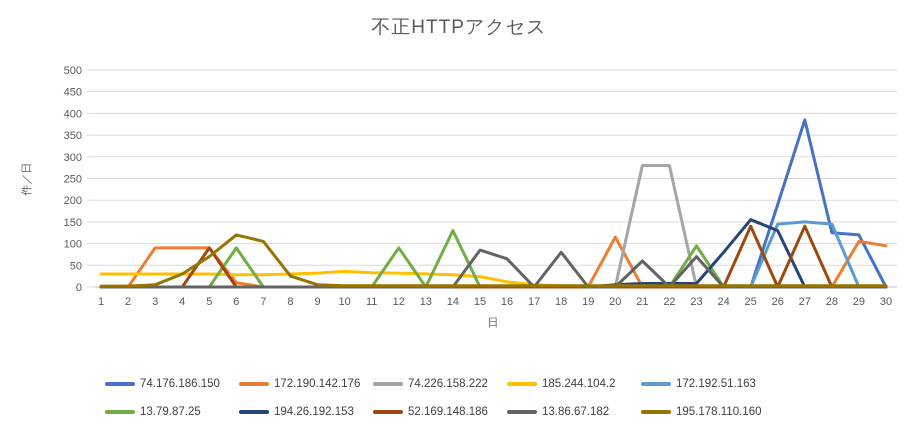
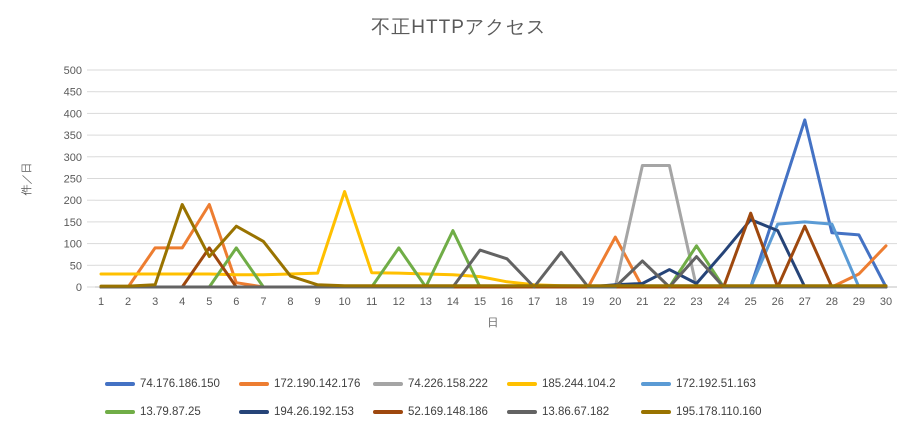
195.178.110.160/4: 30 -> 190
172.190.142.176/5: 90 -> 190
195.178.110.160/6: 120 -> 140
185.244.104.2/10: 40 -> 220
194.26.192.153/22: 10 -> 40
52.169.148.186/25: 140 -> 170
172.190.142.176/29: 100 -> 30
